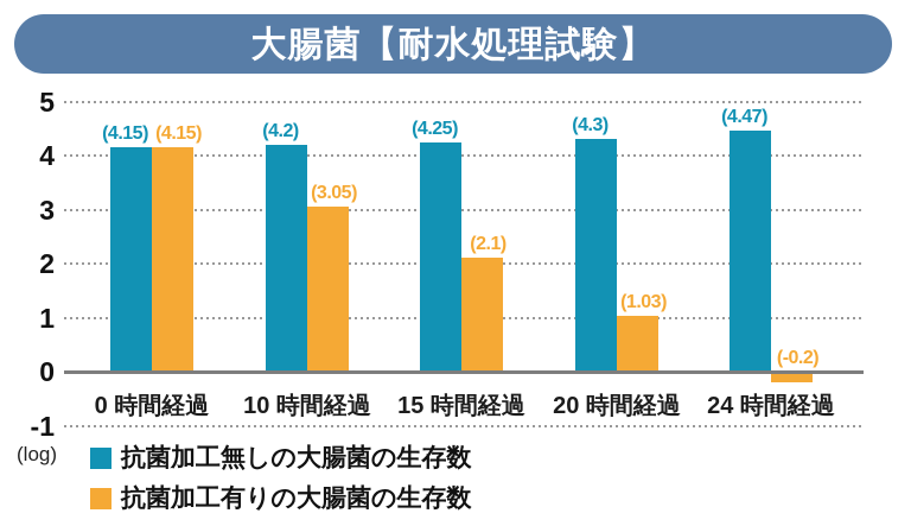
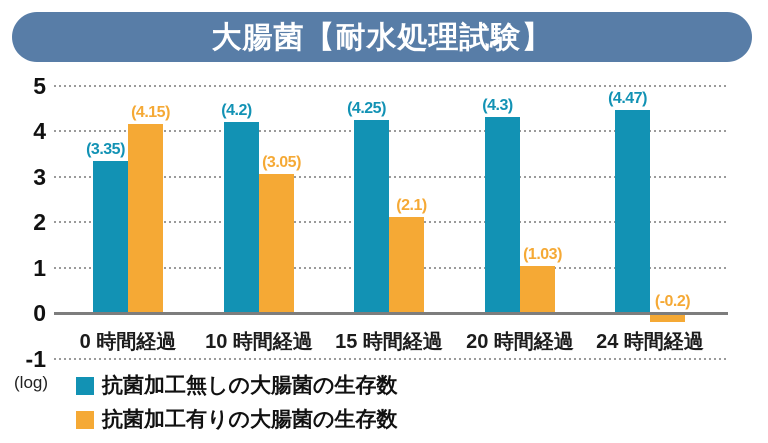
抗菌加工無しの大腸菌の生存数/0 時間経過: 4.15 -> 3.35
